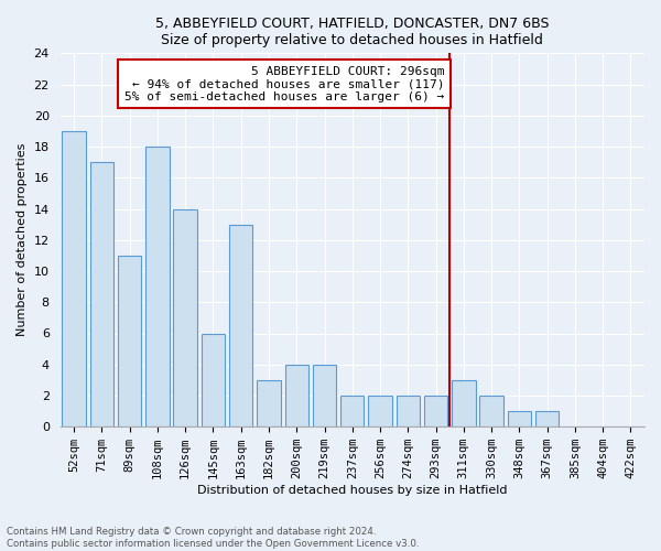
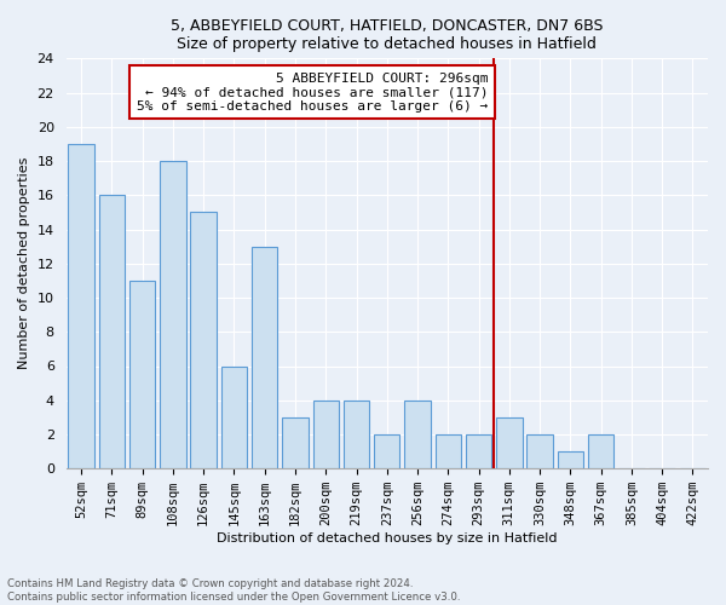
71sqm: 17 -> 16
126sqm: 14 -> 15
256sqm: 2 -> 4
367sqm: 1 -> 2
